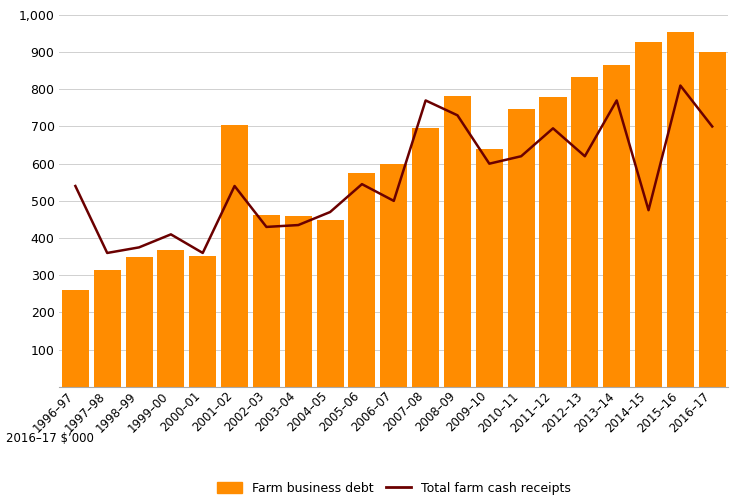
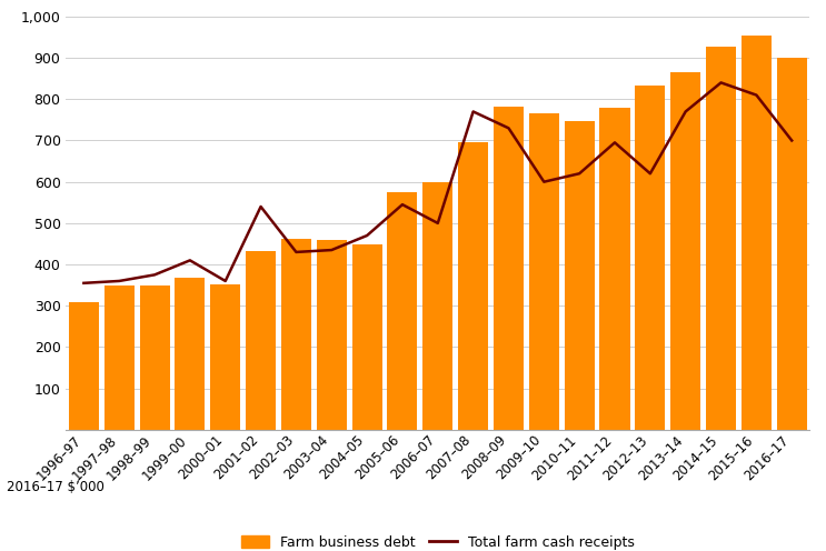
Farm business debt/1996–97: 260 -> 310
Total farm cash receipts/1996–97: 540 -> 355
Farm business debt/1997–98: 315 -> 350
Farm business debt/2001–02: 705 -> 432
Farm business debt/2009–10: 640 -> 765
Total farm cash receipts/2014–15: 475 -> 840
